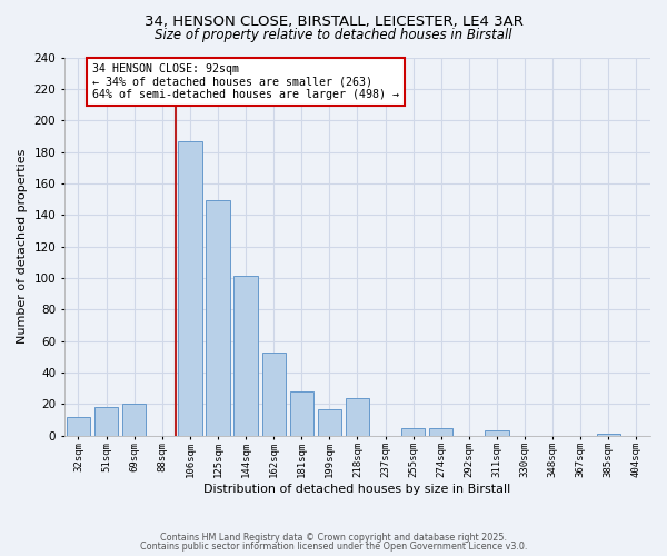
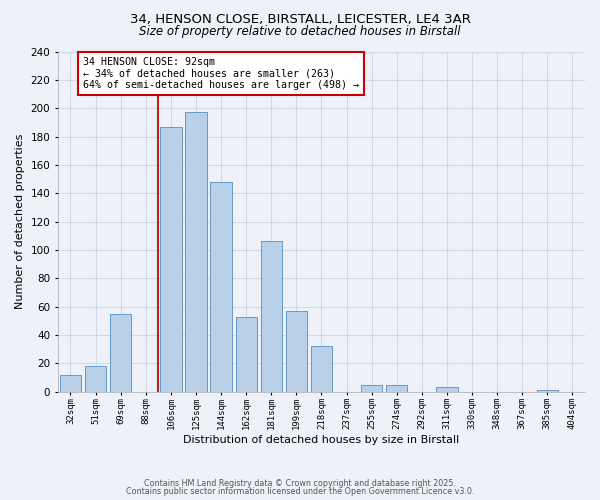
69sqm: 20 -> 55
125sqm: 149 -> 197
144sqm: 101 -> 148
181sqm: 28 -> 106
199sqm: 17 -> 57
218sqm: 24 -> 32
